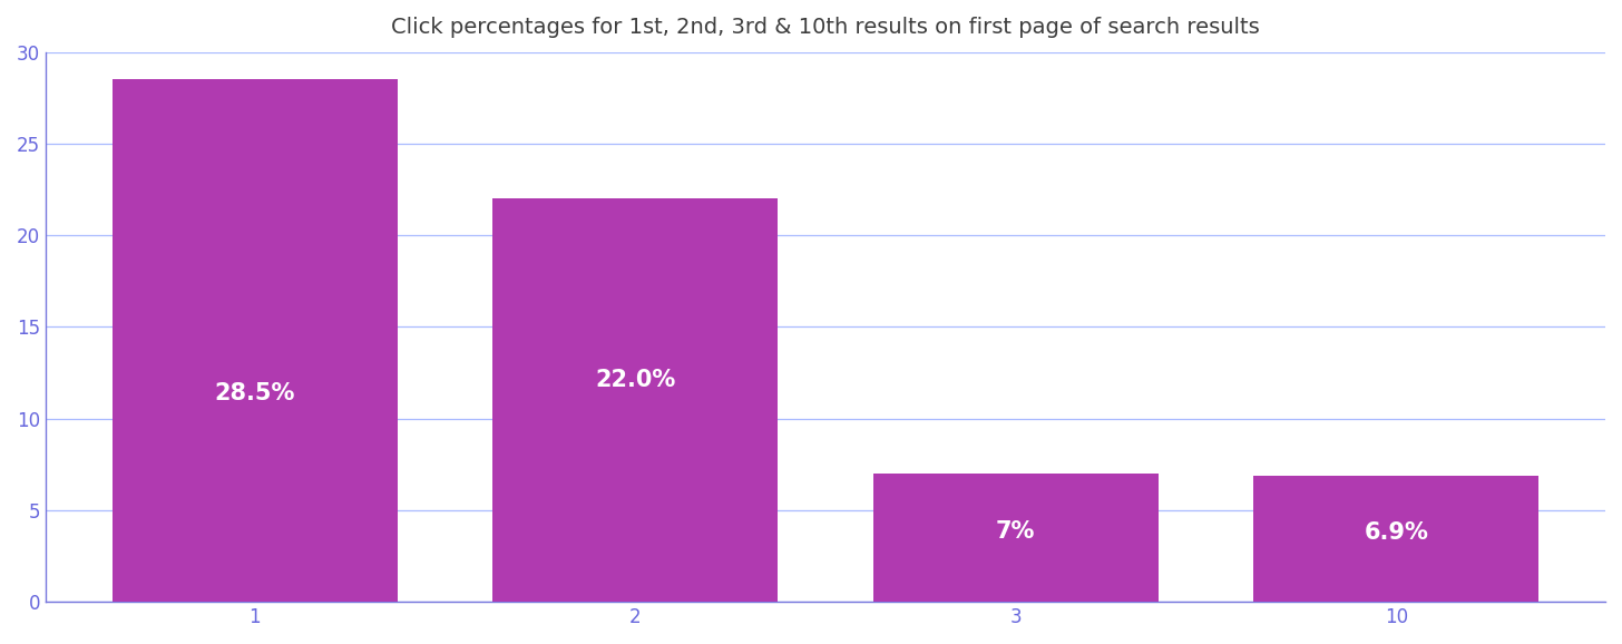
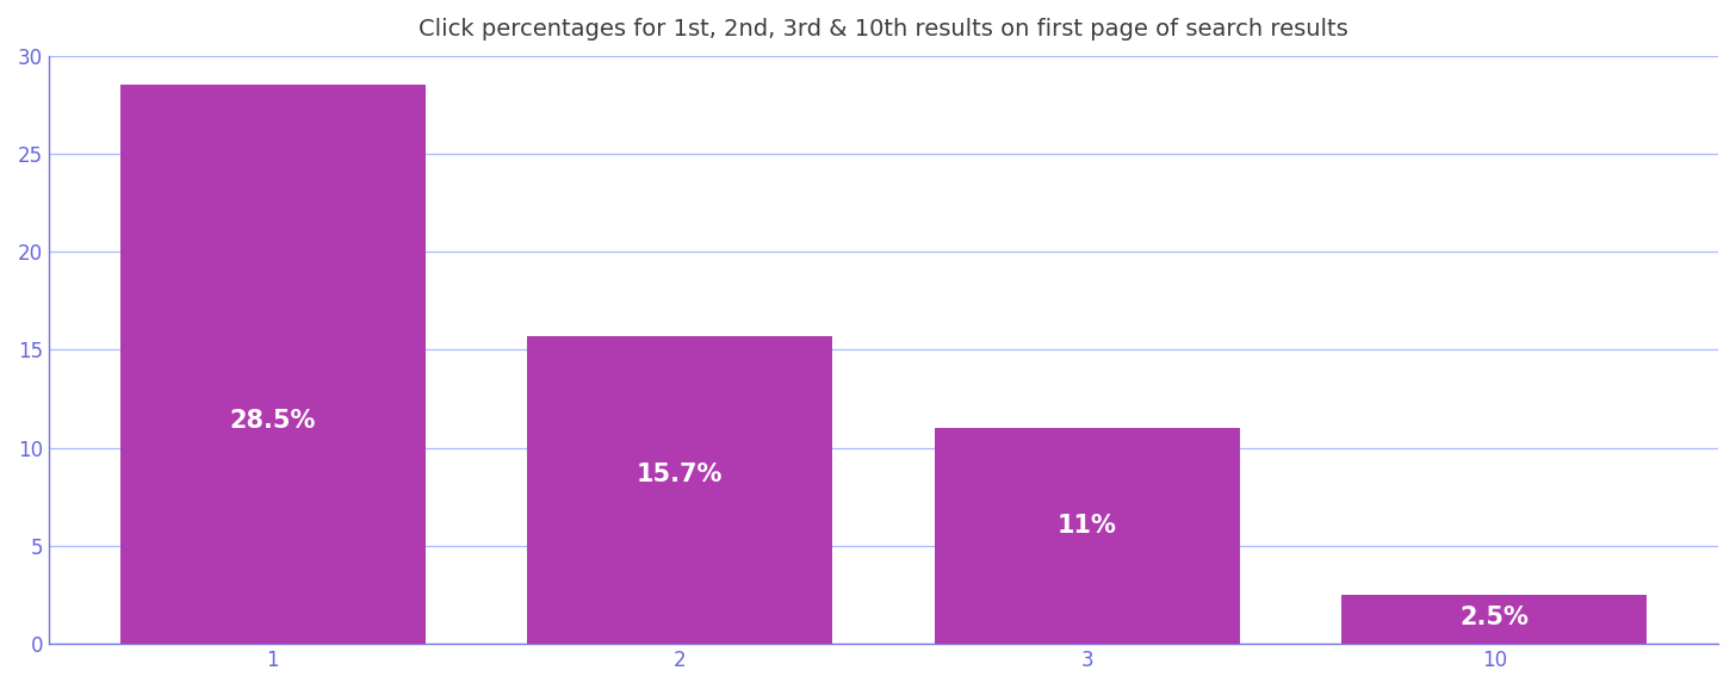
2: 22.0% -> 15.7%
3: 7% -> 11%
10: 6.9% -> 2.5%
